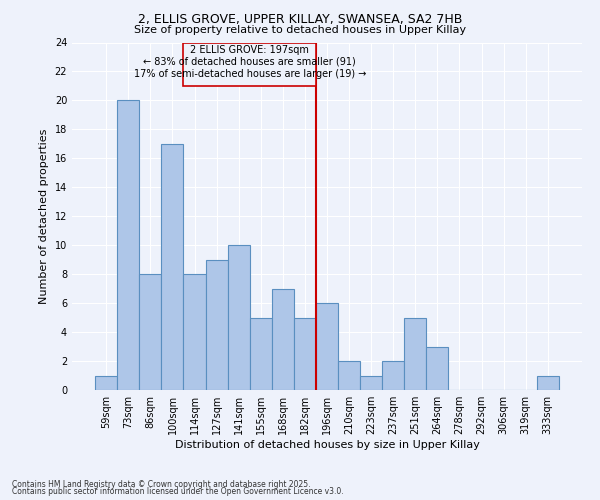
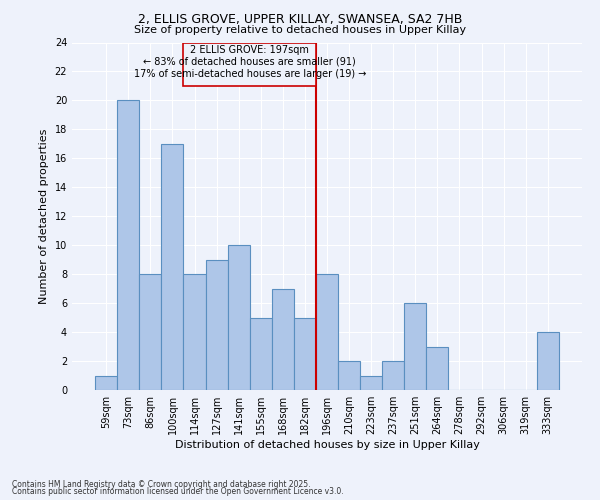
196sqm: 6 -> 8
251sqm: 5 -> 6
333sqm: 1 -> 4
